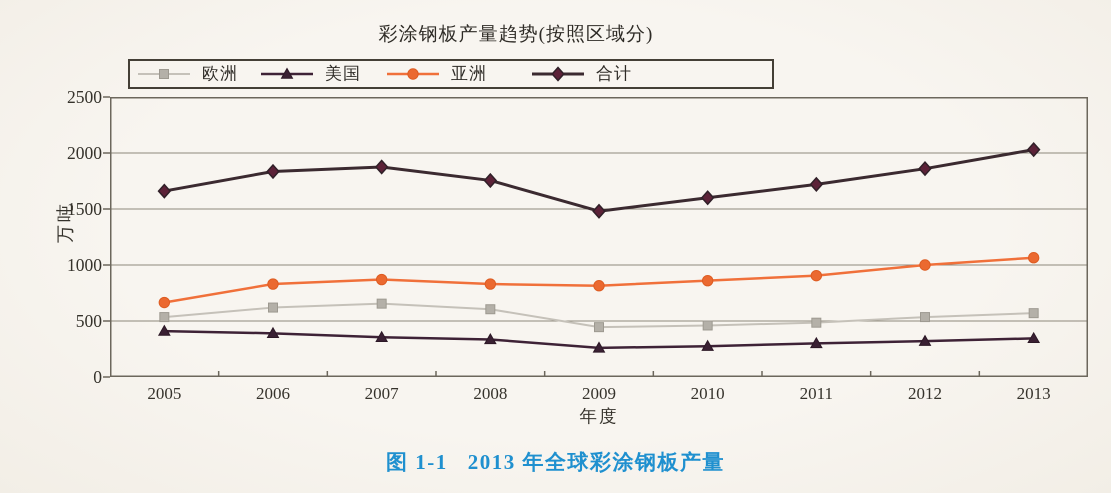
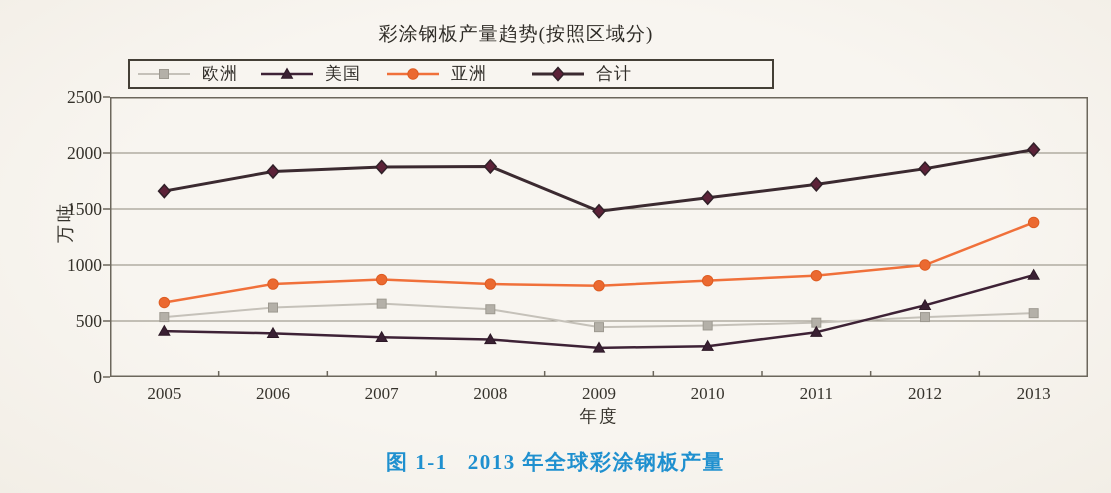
合计/2008: 1760 -> 1880
美国/2011: 300 -> 400
美国/2012: 320 -> 640
美国/2013: 340 -> 910
亚洲/2013: 1060 -> 1380
